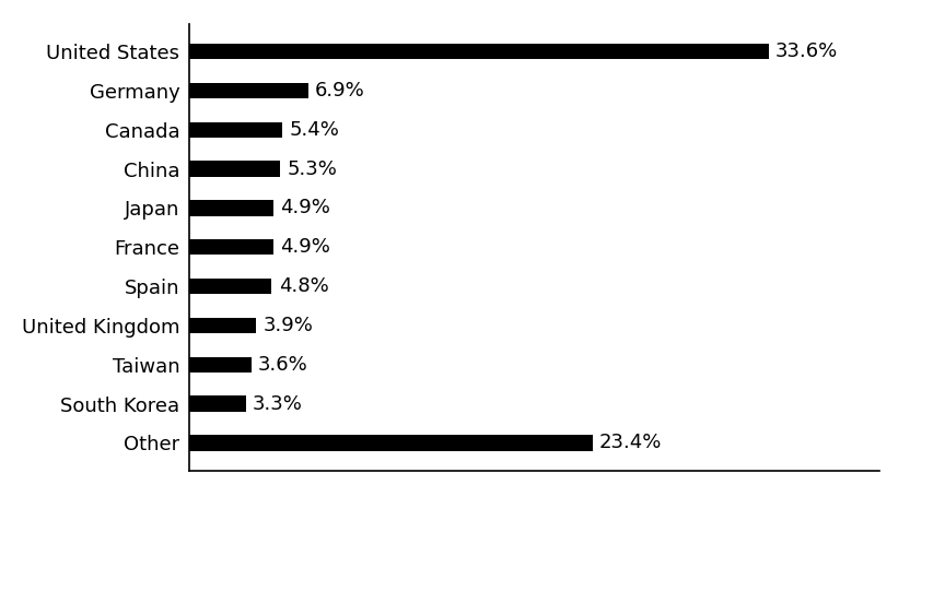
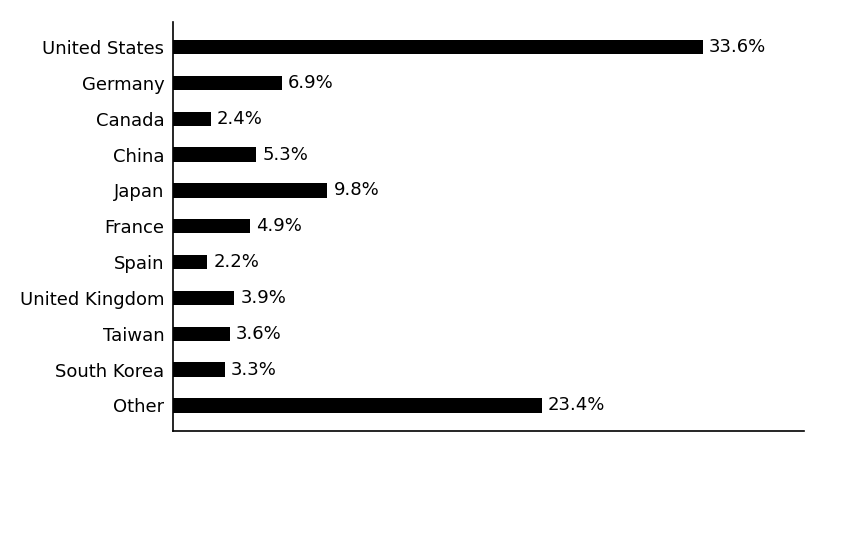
Canada: 5.4% -> 2.4%
Japan: 4.9% -> 9.8%
Spain: 4.8% -> 2.2%
